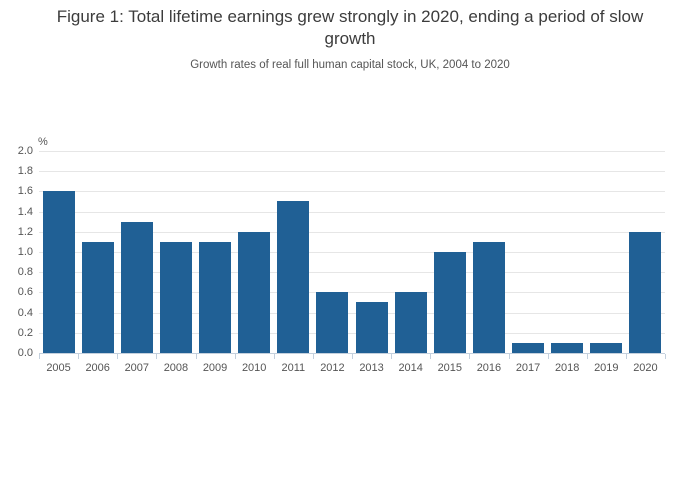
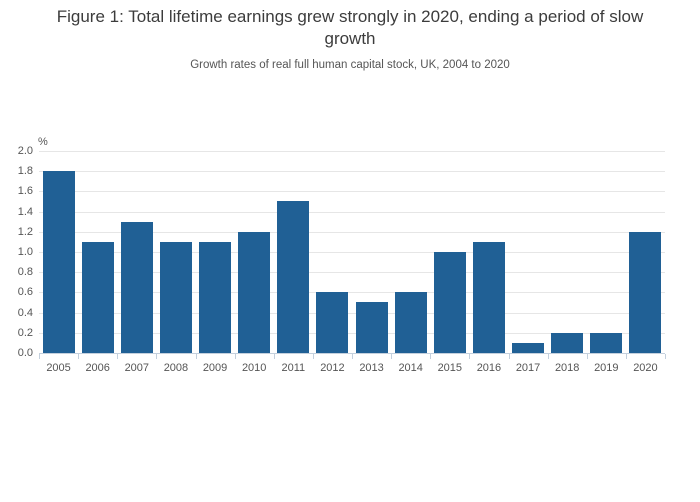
2005: 1.6 -> 1.8
2018: 0.1 -> 0.2
2019: 0.1 -> 0.2
